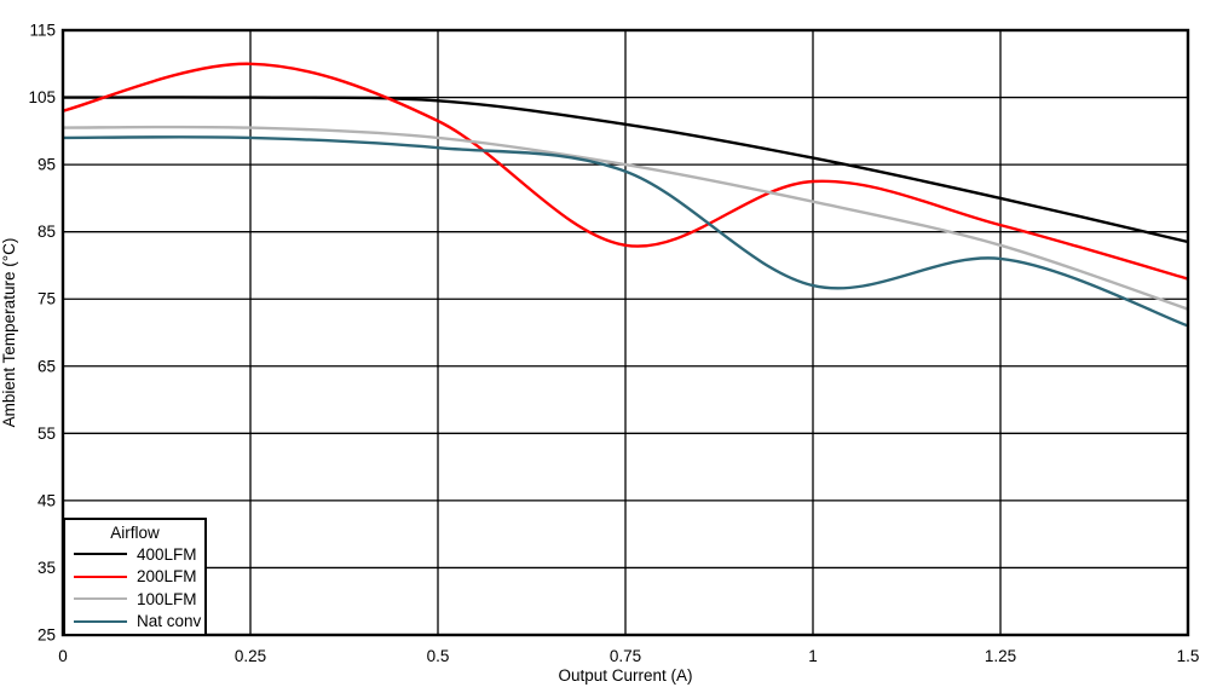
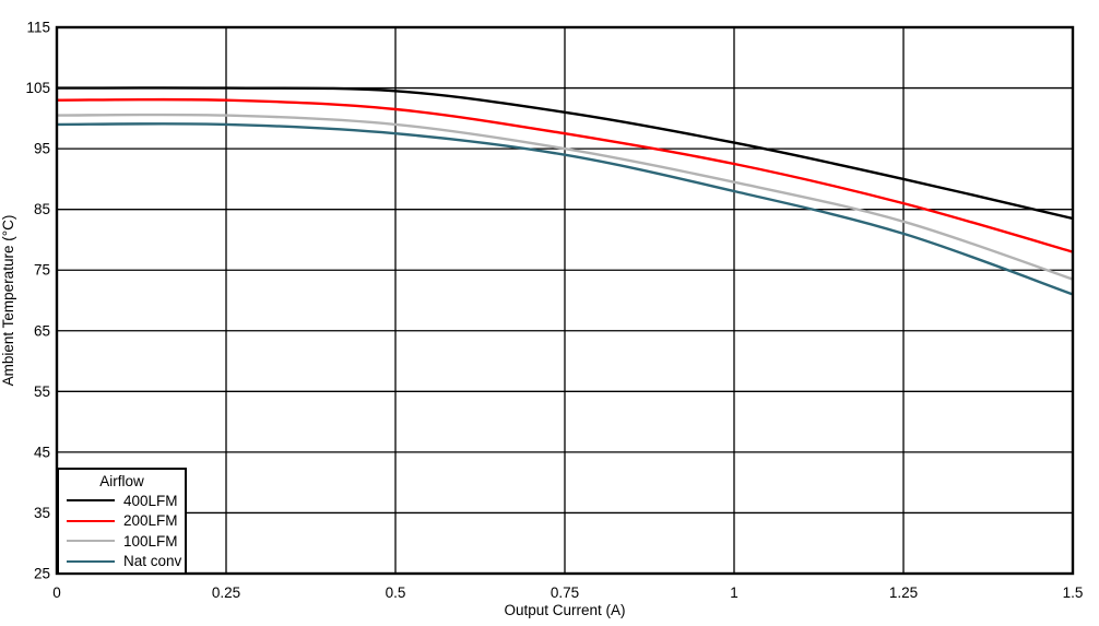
200LFM/0.25: 110 -> 103
200LFM/0.75: 83 -> 98
Nat conv/1: 77 -> 88
